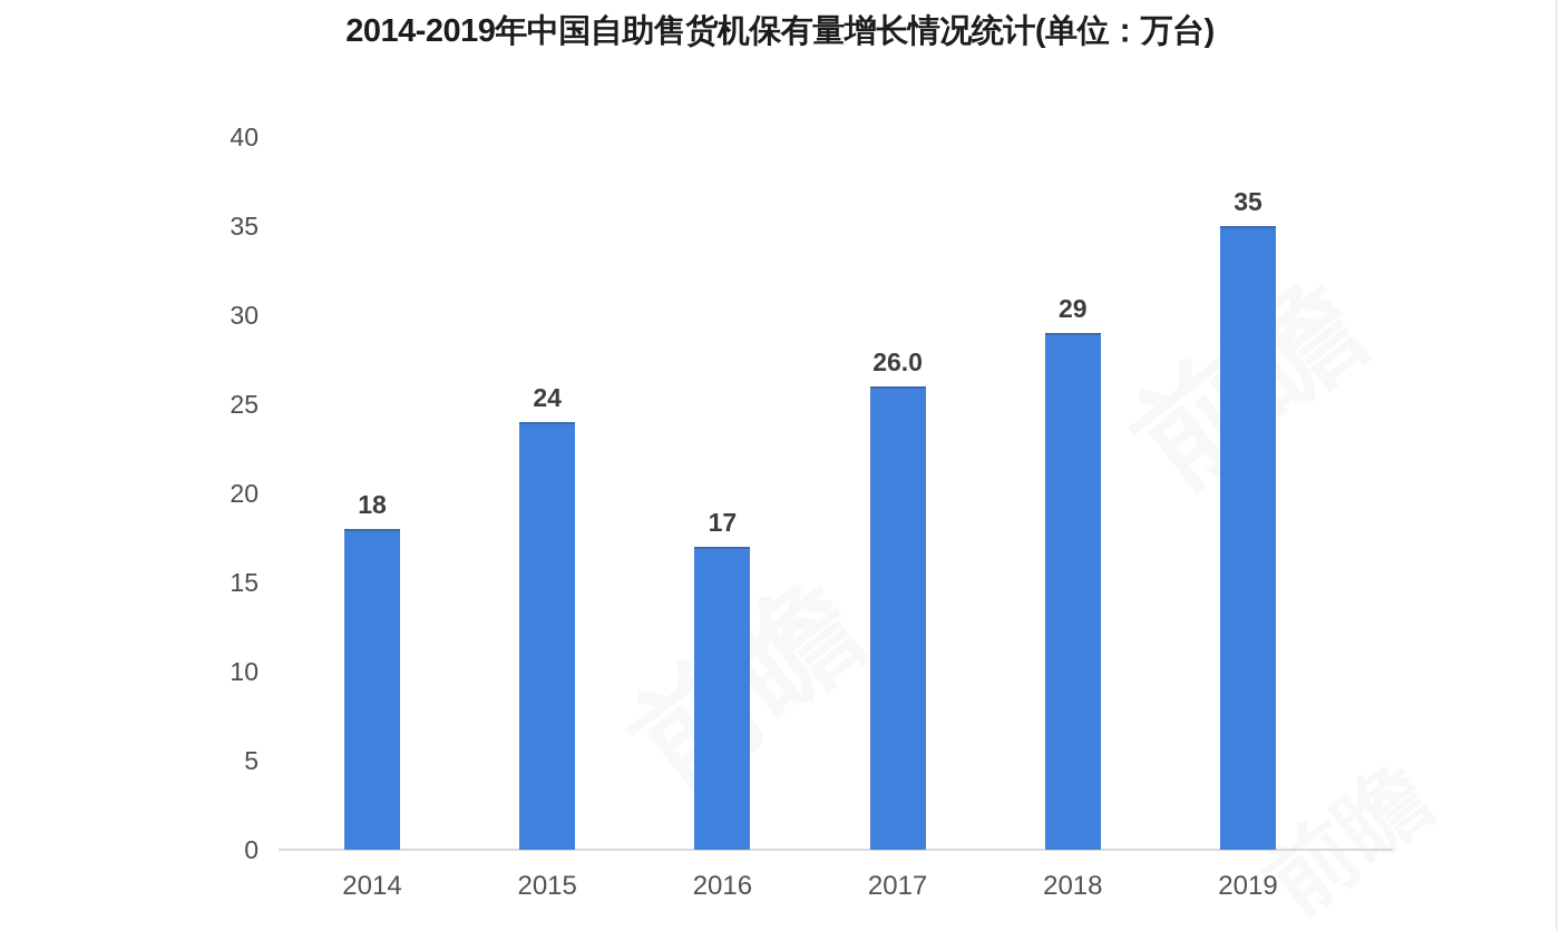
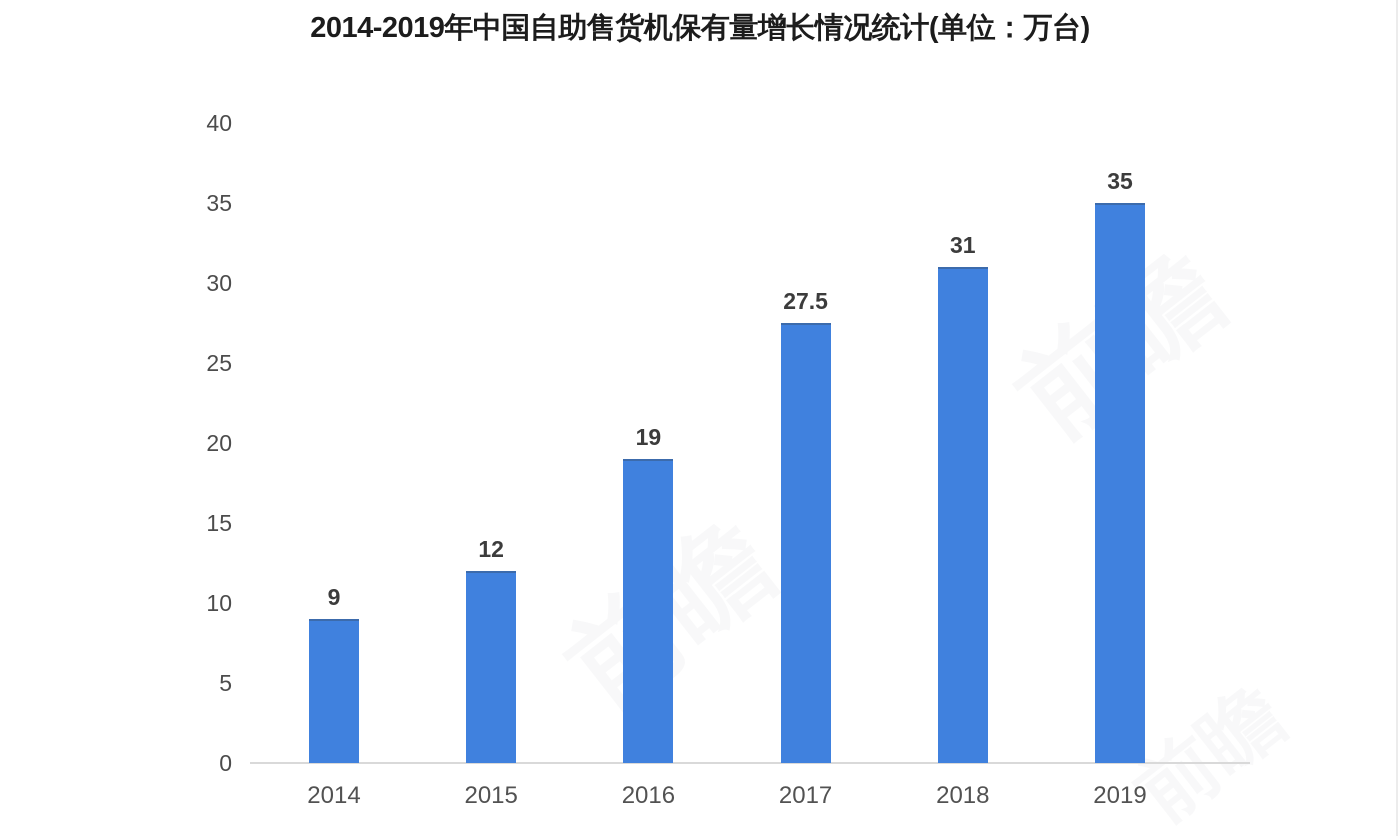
2014: 18 -> 9
2015: 24 -> 12
2016: 17 -> 19
2017: 26.0 -> 27.5
2018: 29 -> 31
